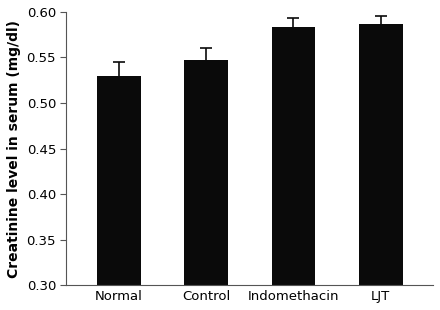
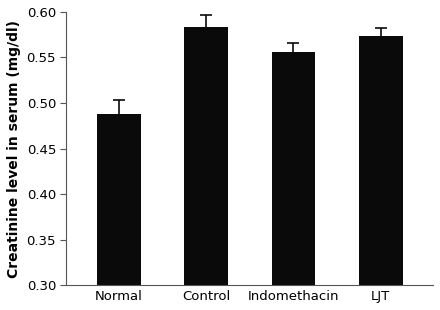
Normal: 0.530 -> 0.488
Control: 0.547 -> 0.584
Indomethacin: 0.583 -> 0.556
LJT: 0.587 -> 0.574
